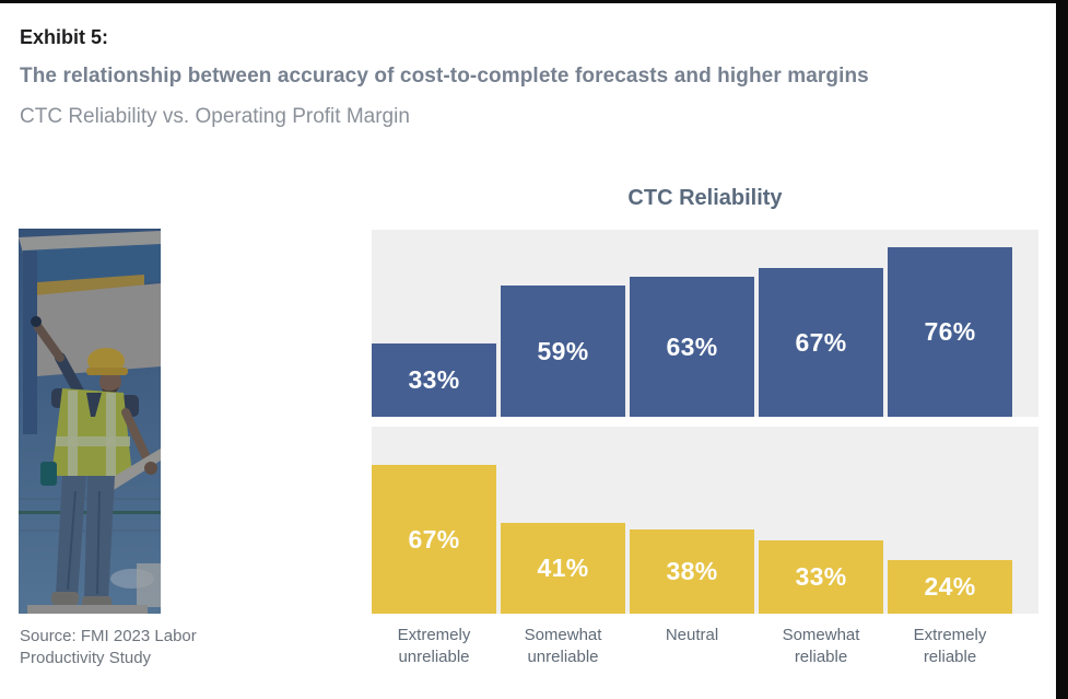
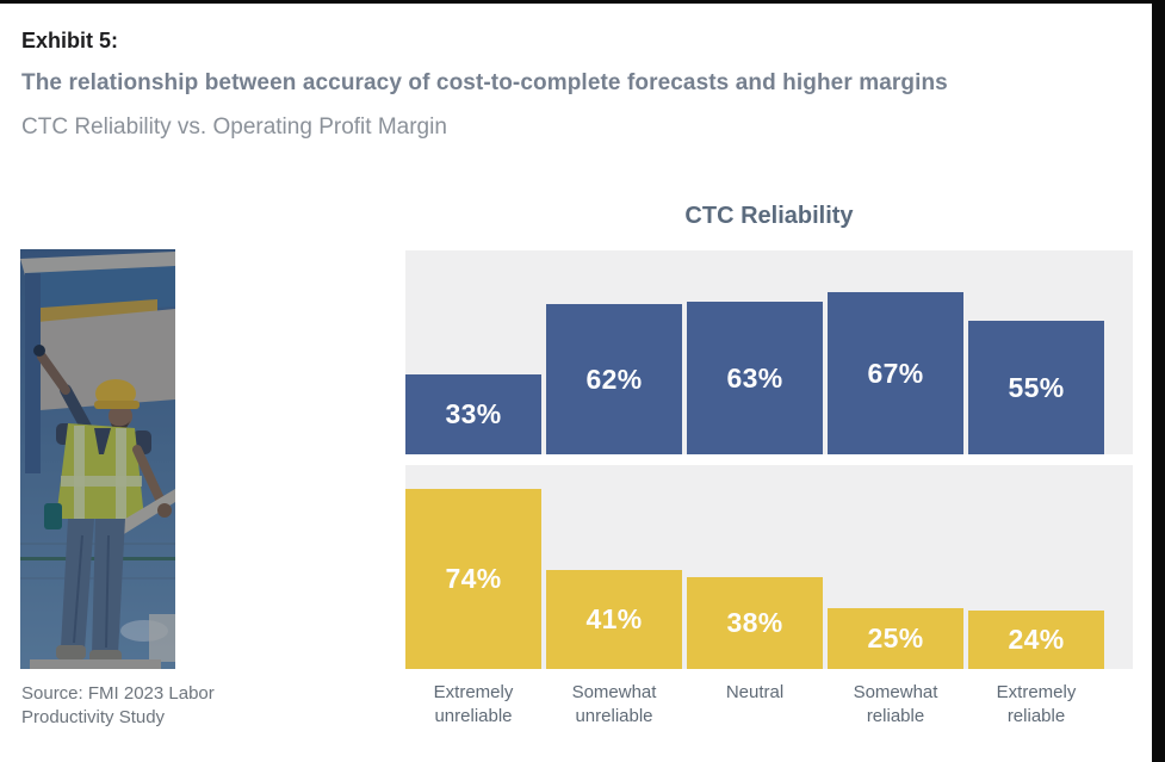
LEAST Profitable Companies (Less than 4% OPM)/Extremely unreliable: 67% -> 74%
MOST Profitable Companies (Greater than 4% OPM)/Somewhat unreliable: 59% -> 62%
LEAST Profitable Companies (Less than 4% OPM)/Somewhat reliable: 33% -> 25%
MOST Profitable Companies (Greater than 4% OPM)/Extremely reliable: 76% -> 55%
